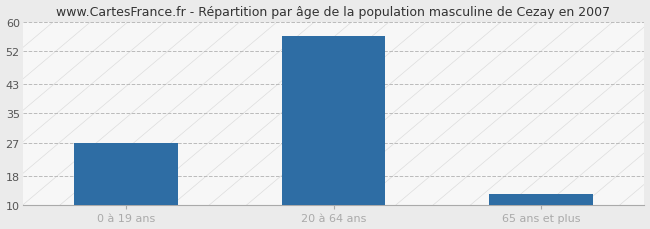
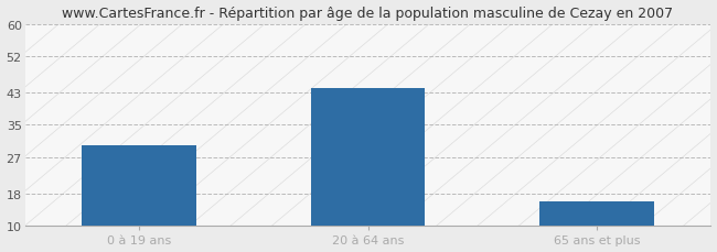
0 à 19 ans: 27 -> 30
20 à 64 ans: 56 -> 44
65 ans et plus: 13 -> 16
